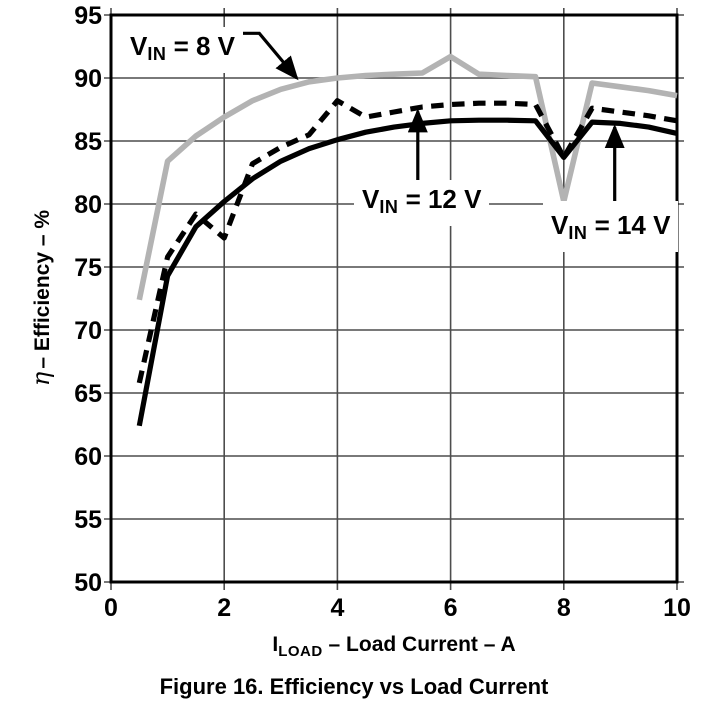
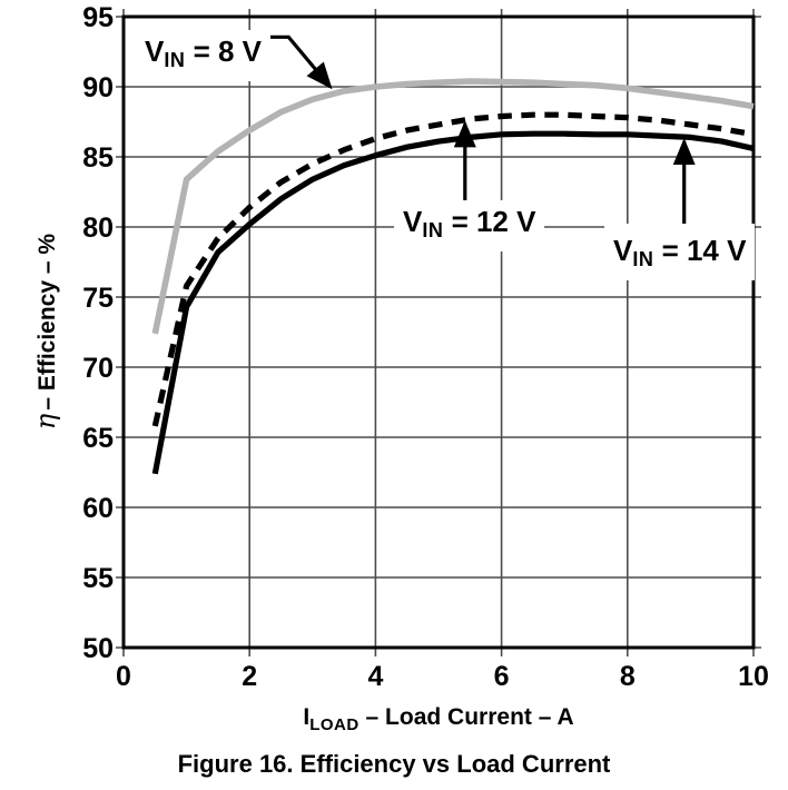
VIN = 12 V/2: 77.3 -> 81.4
VIN = 12 V/4: 88.2 -> 86.3
VIN = 8 V/6: 91.7 -> 90.3
VIN = 8 V/8: 80.2 -> 89.9
VIN = 12 V/8: 83.7 -> 87.8
VIN = 14 V/8: 83.7 -> 86.6
